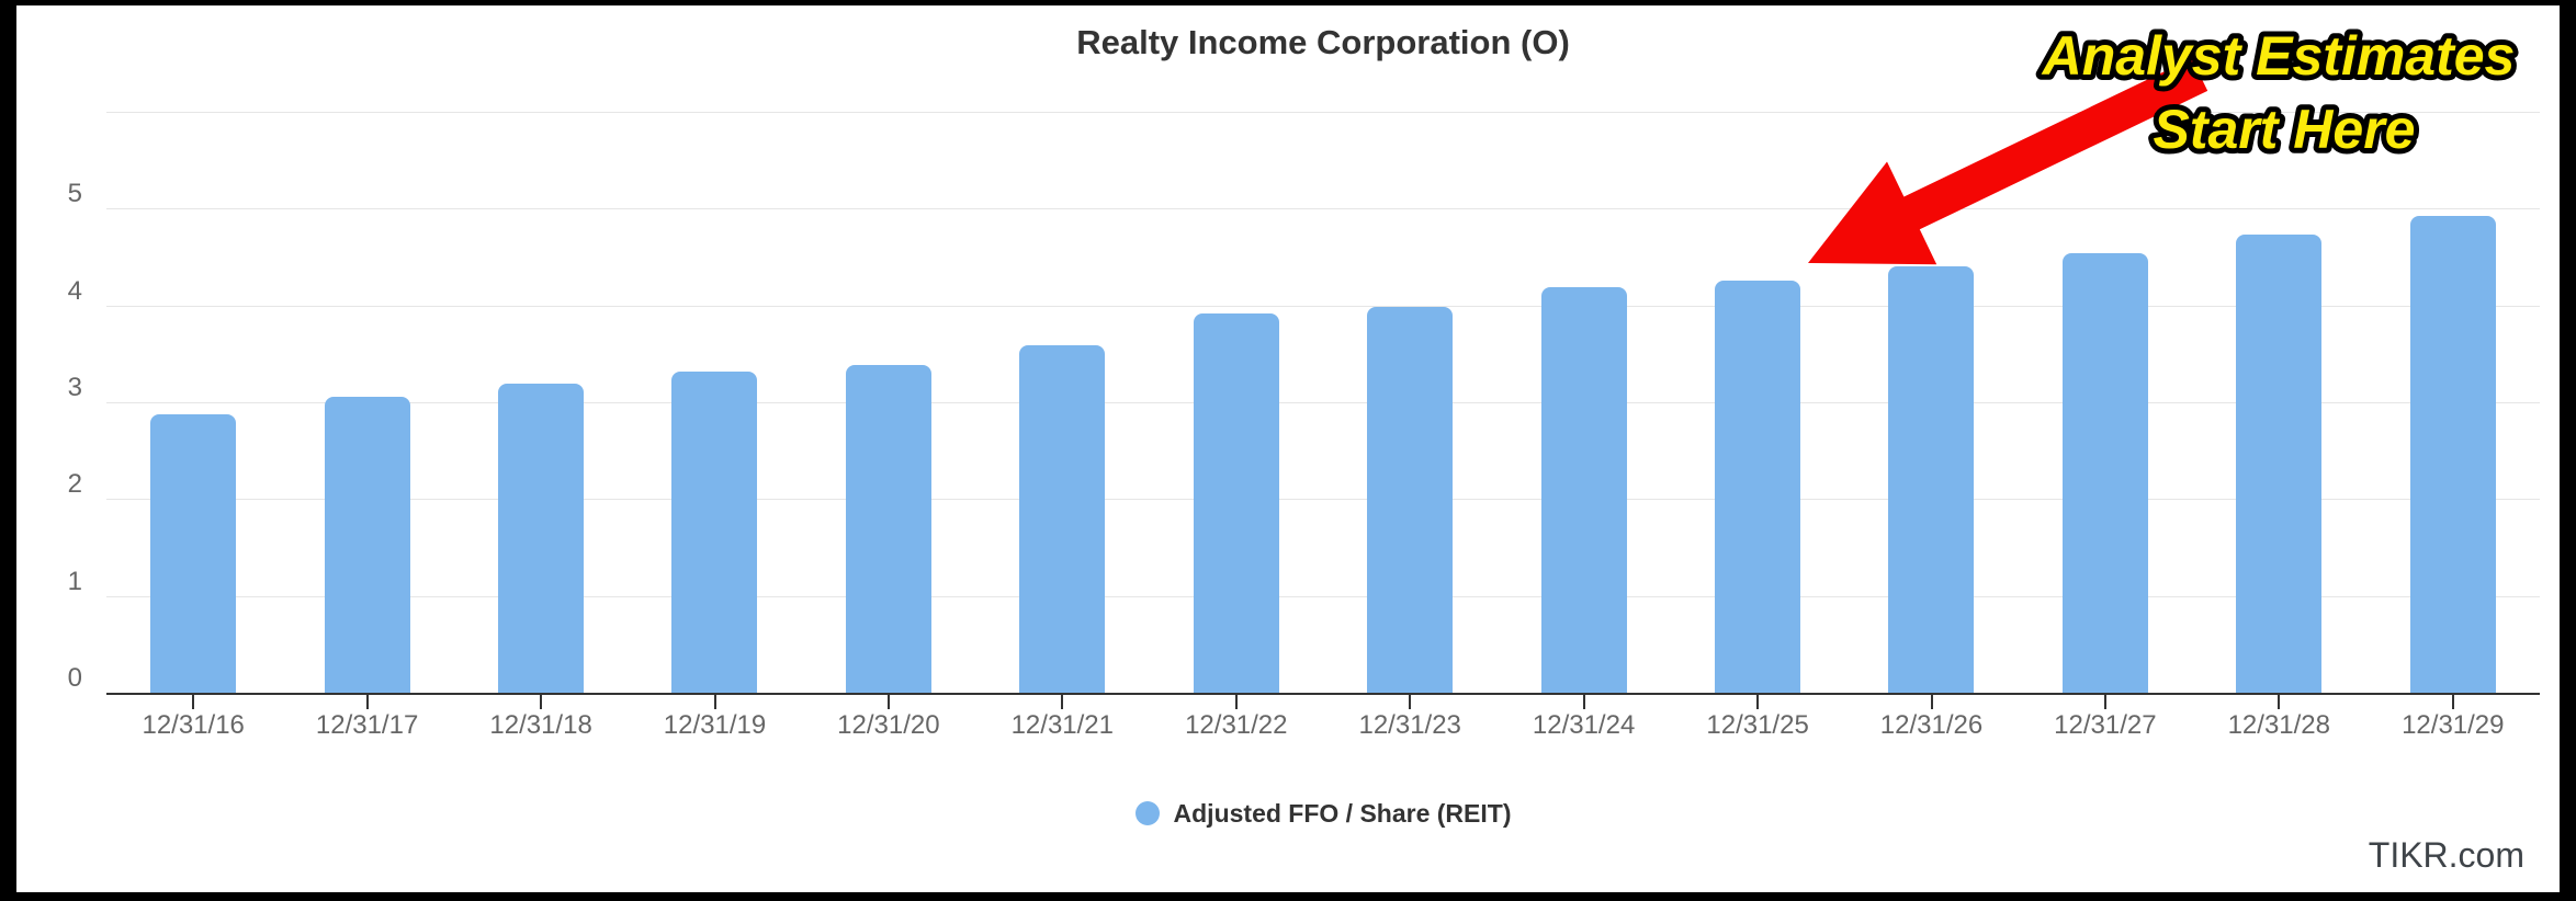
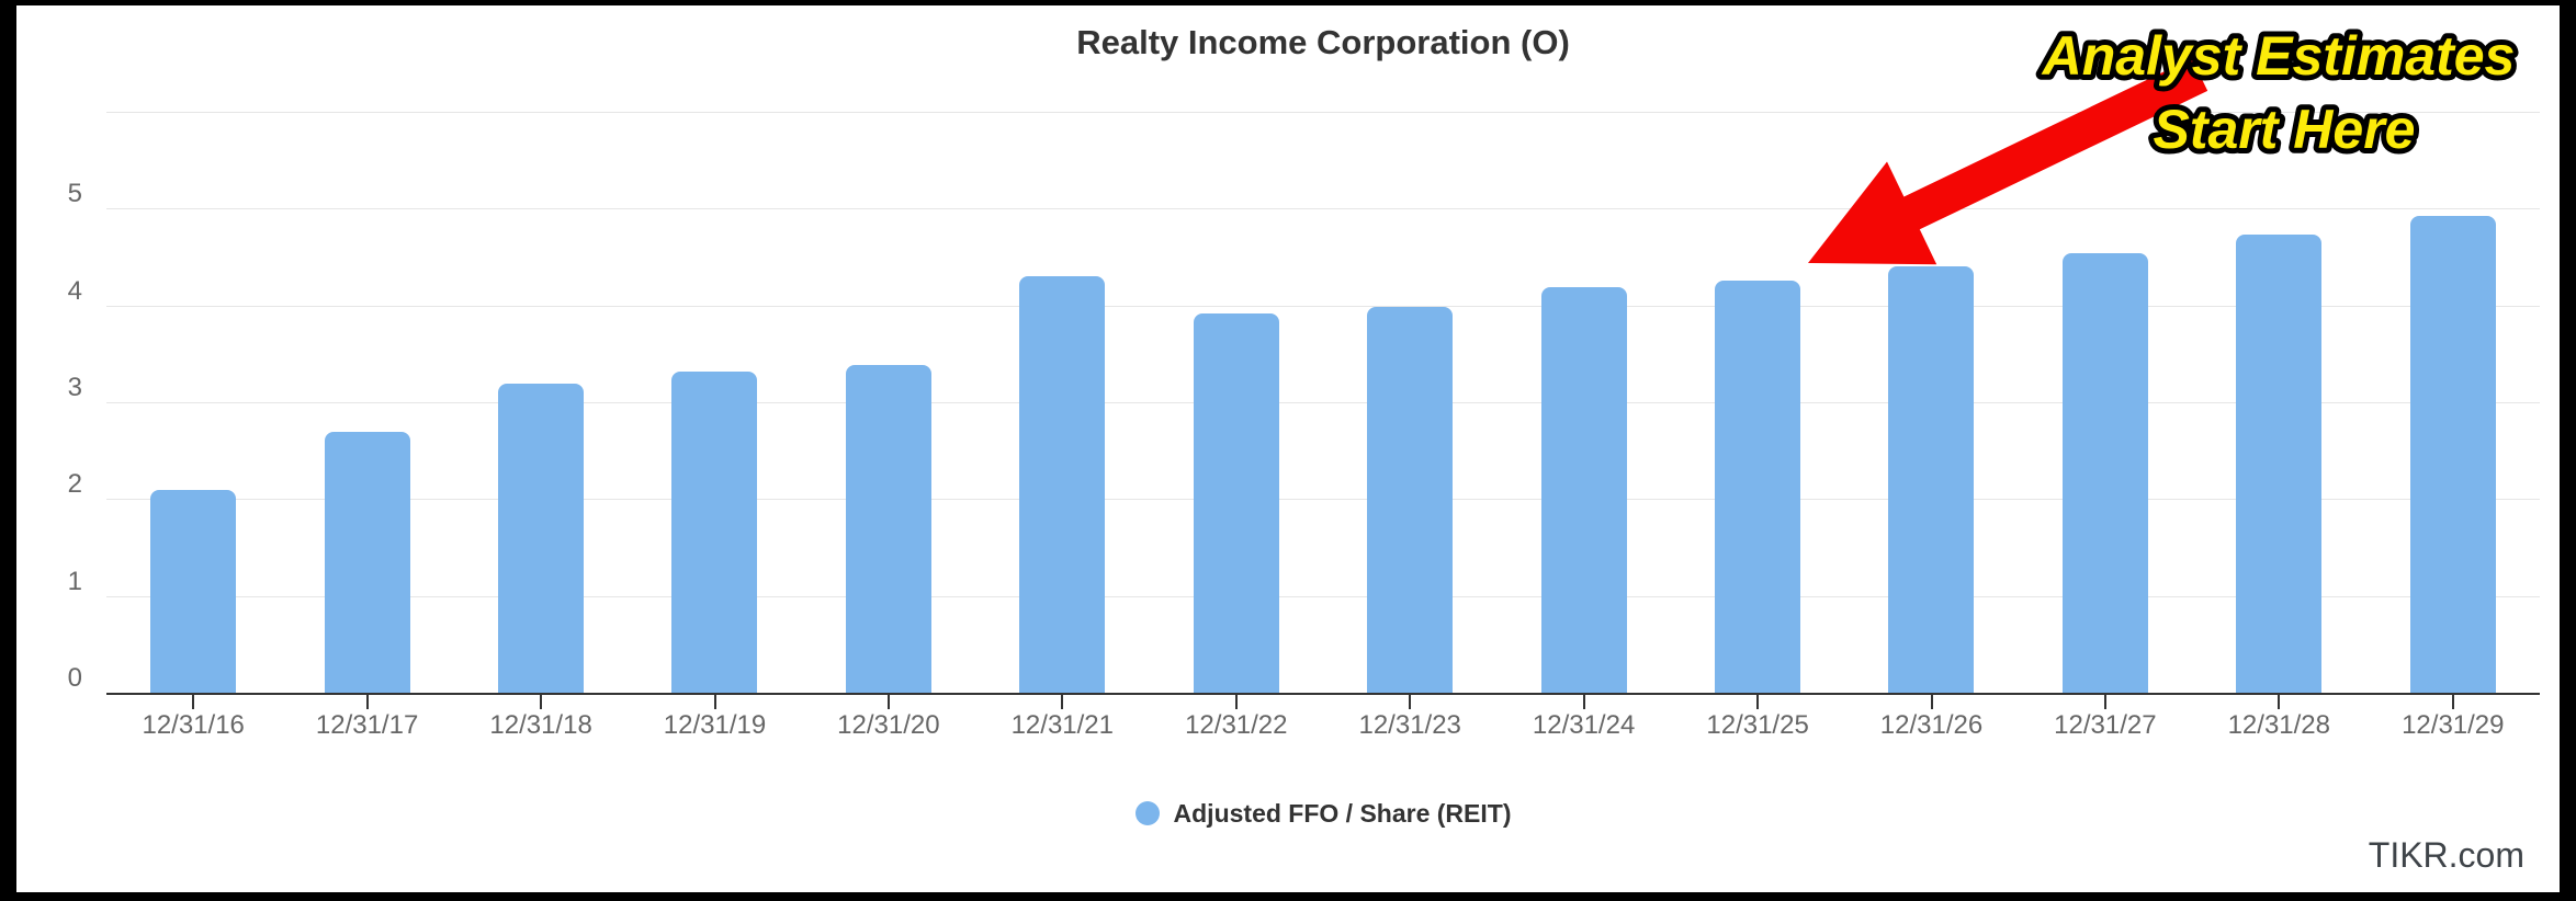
12/31/16: 2.9 -> 2.1
12/31/17: 3.1 -> 2.7
12/31/21: 3.6 -> 4.3
